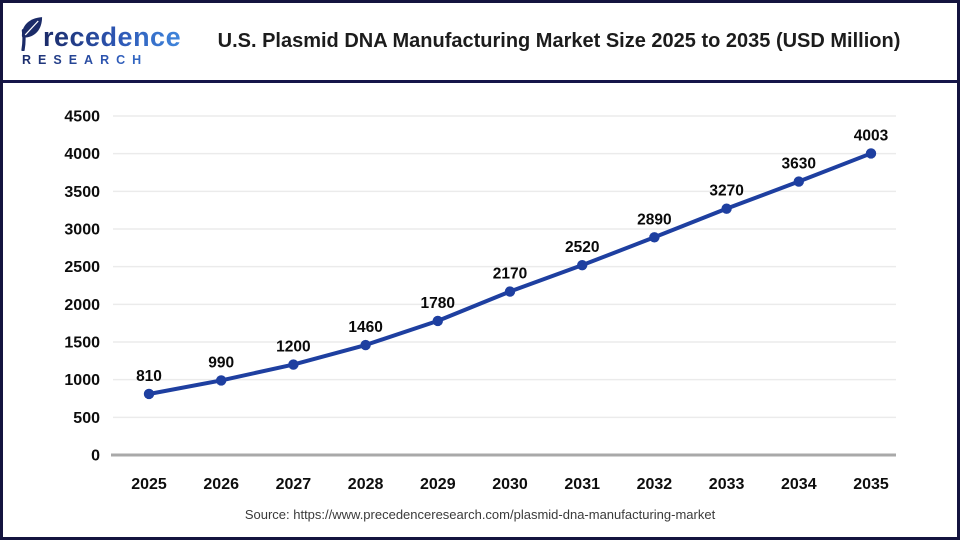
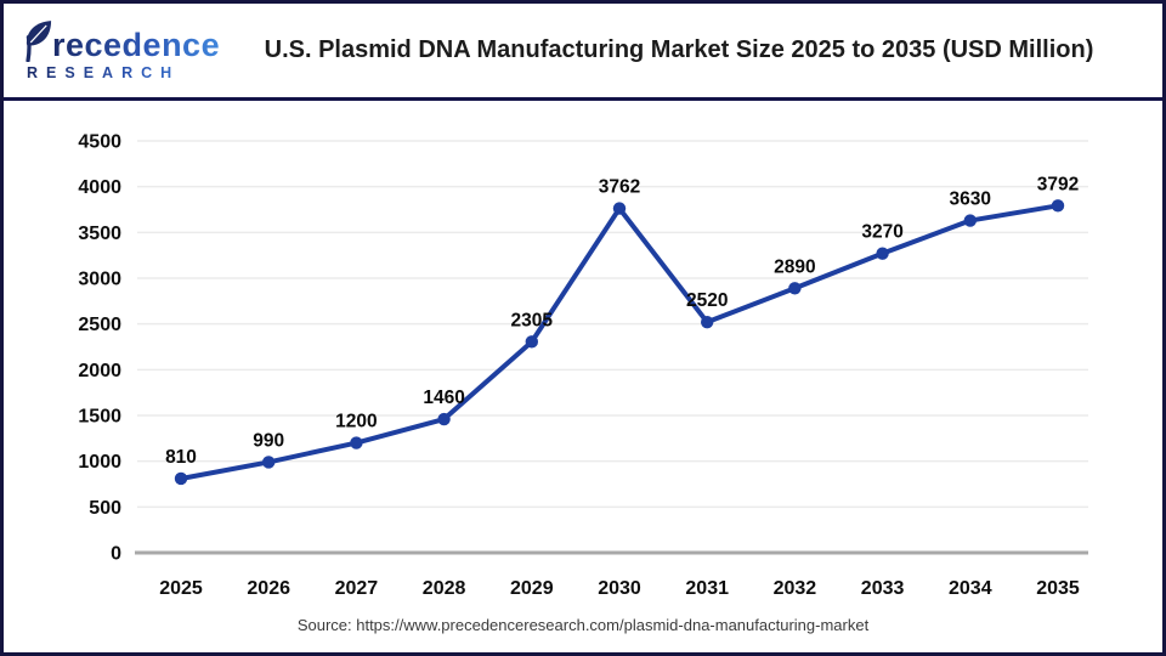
2029: 1780 -> 2305
2030: 2170 -> 3762
2035: 4003 -> 3792
